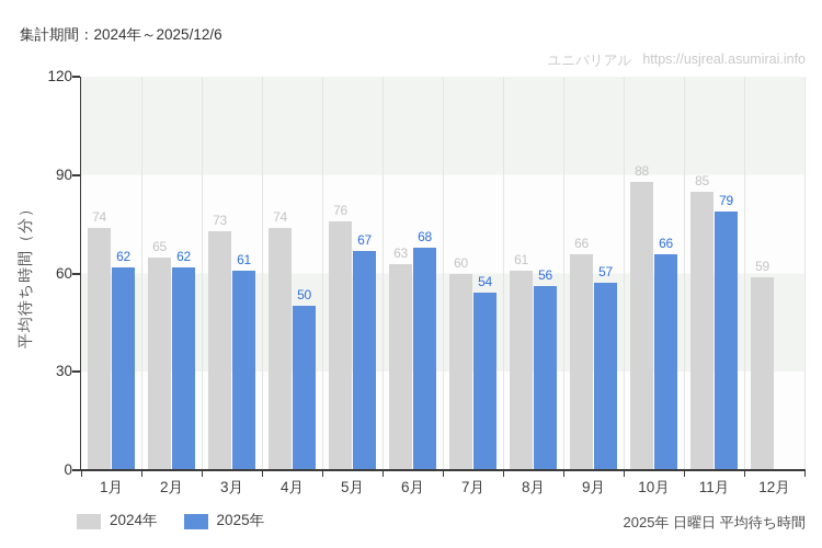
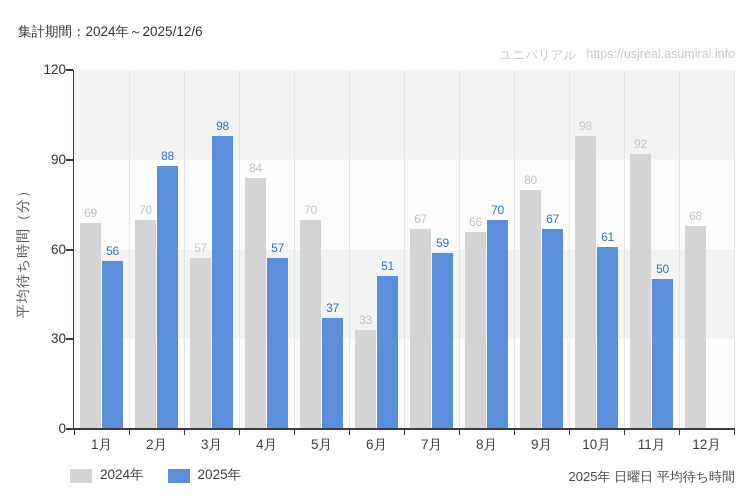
2024年/1月: 74 -> 69
2025年/1月: 62 -> 56
2024年/2月: 65 -> 70
2025年/2月: 62 -> 88
2024年/3月: 73 -> 57
2025年/3月: 61 -> 98
2024年/4月: 74 -> 84
2025年/4月: 50 -> 57
2024年/5月: 76 -> 70
2025年/5月: 67 -> 37
2024年/6月: 63 -> 33
2025年/6月: 68 -> 51
2024年/7月: 60 -> 67
2025年/7月: 54 -> 59
2024年/8月: 61 -> 66
2025年/8月: 56 -> 70
2024年/9月: 66 -> 80
2025年/9月: 57 -> 67
2024年/10月: 88 -> 98
2025年/10月: 66 -> 61
2024年/11月: 85 -> 92
2025年/11月: 79 -> 50
2024年/12月: 59 -> 68
